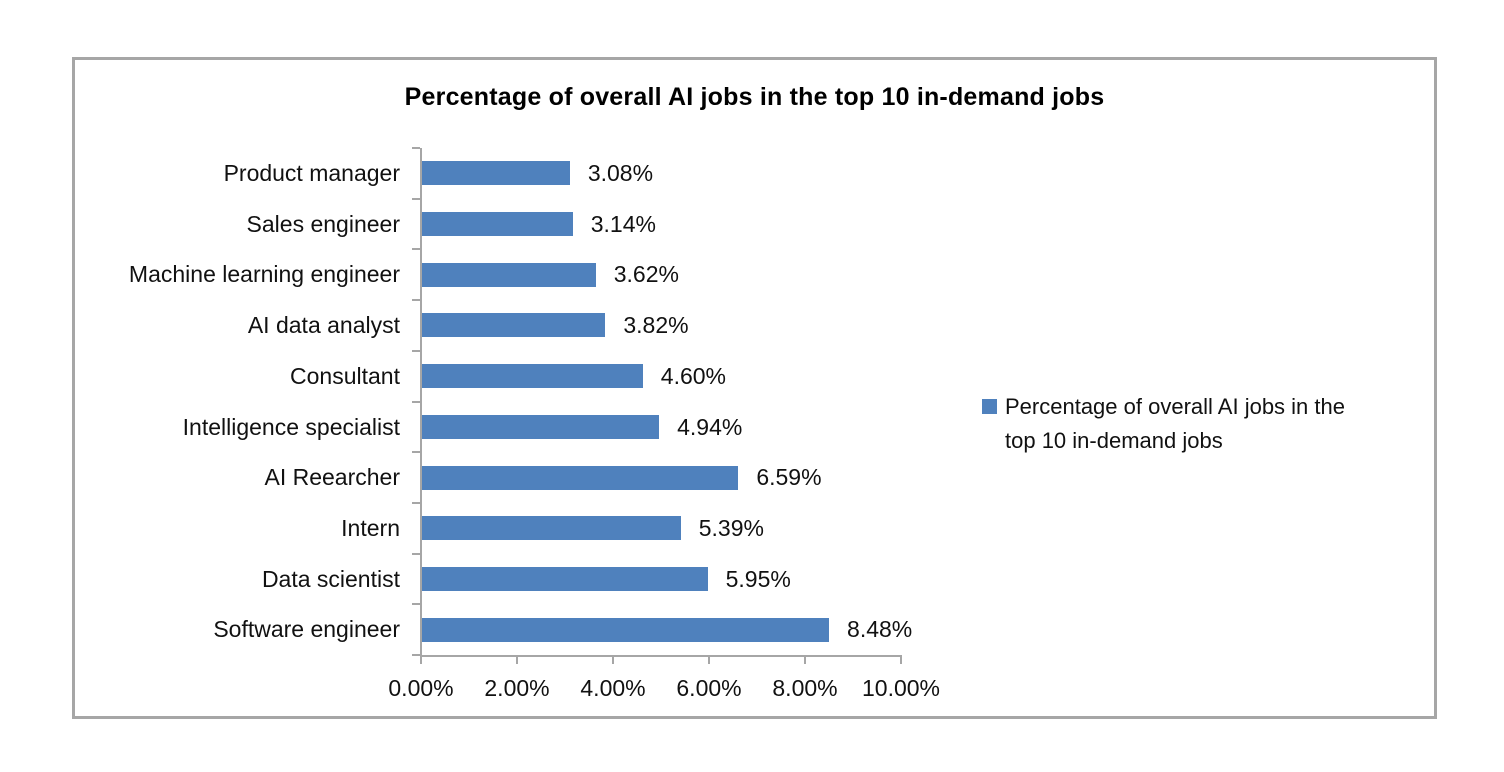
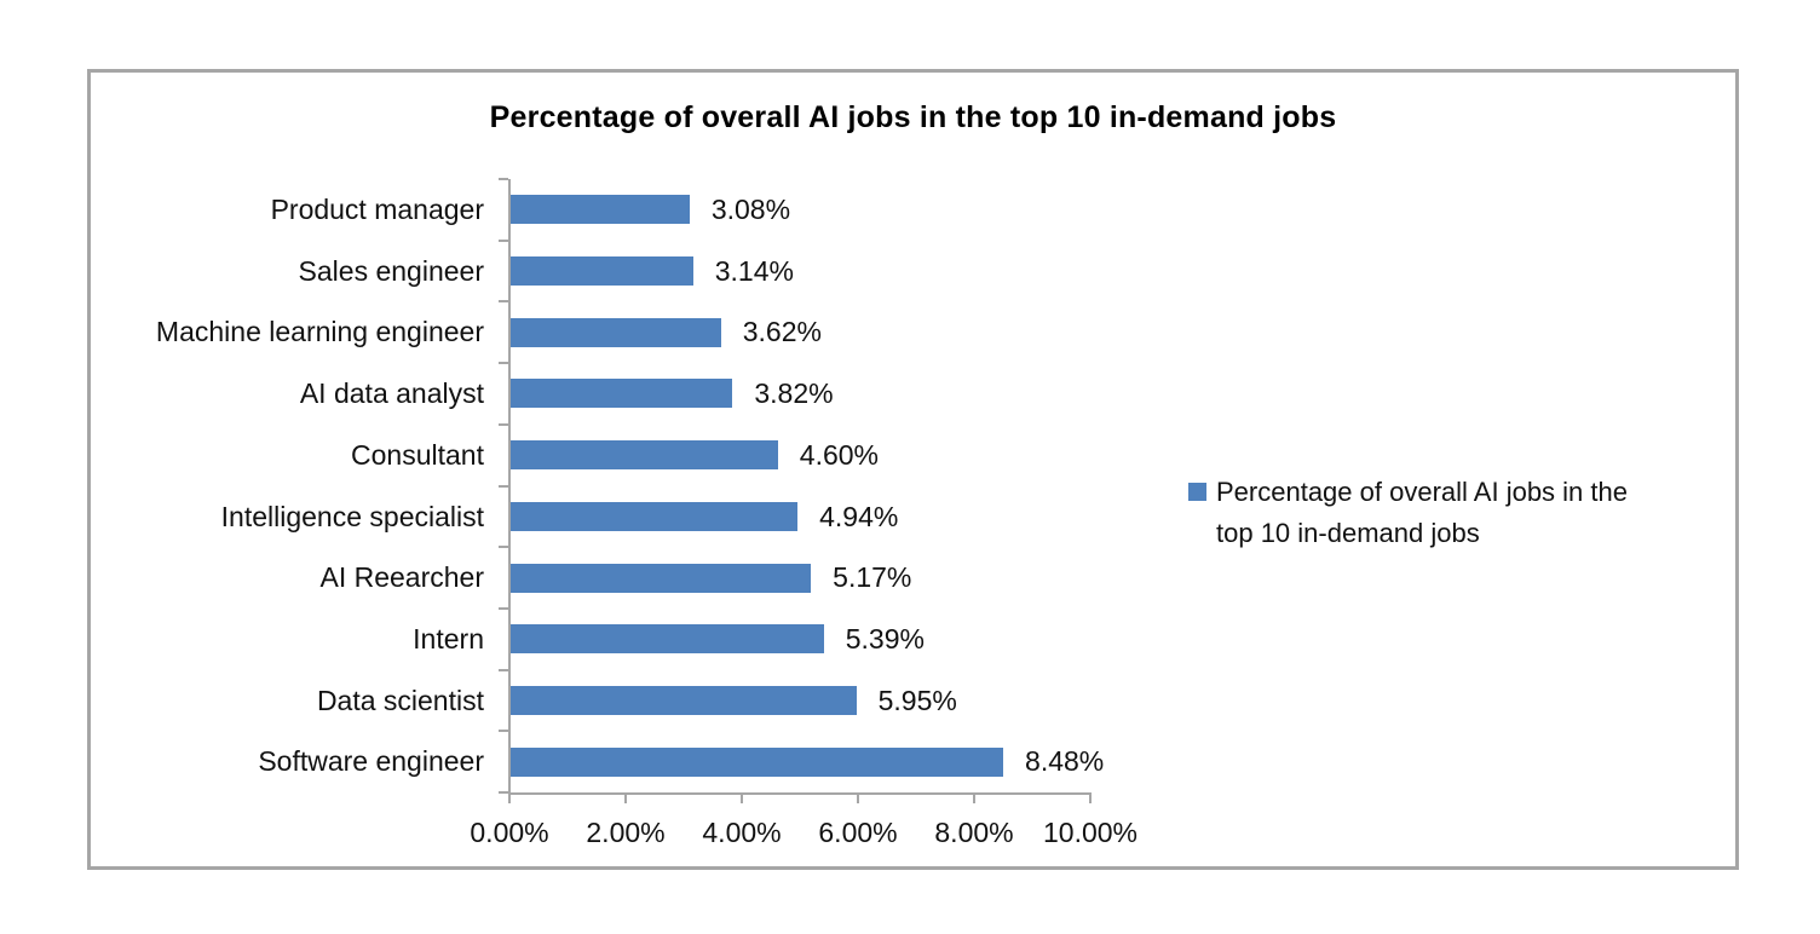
AI Reearcher: 6.59% -> 5.17%
